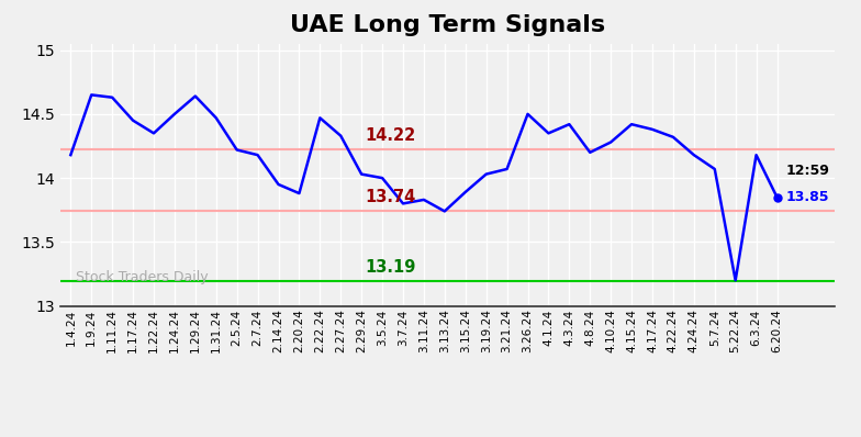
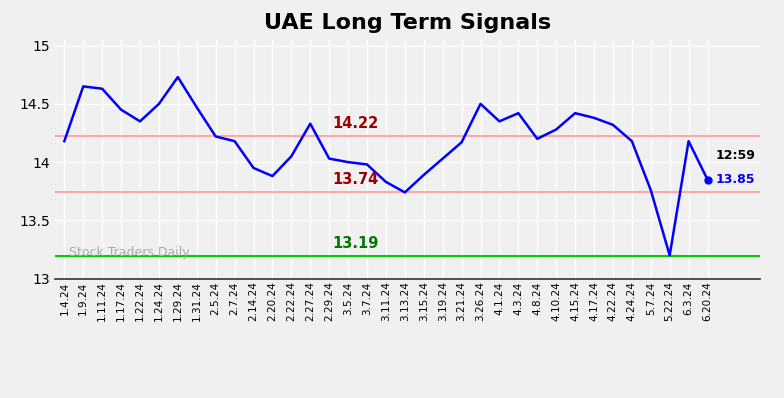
1.29.24: 14.64 -> 14.73
2.22.24: 14.47 -> 14.05
3.7.24: 13.80 -> 13.98
3.21.24: 14.07 -> 14.17
5.7.24: 14.07 -> 13.76
